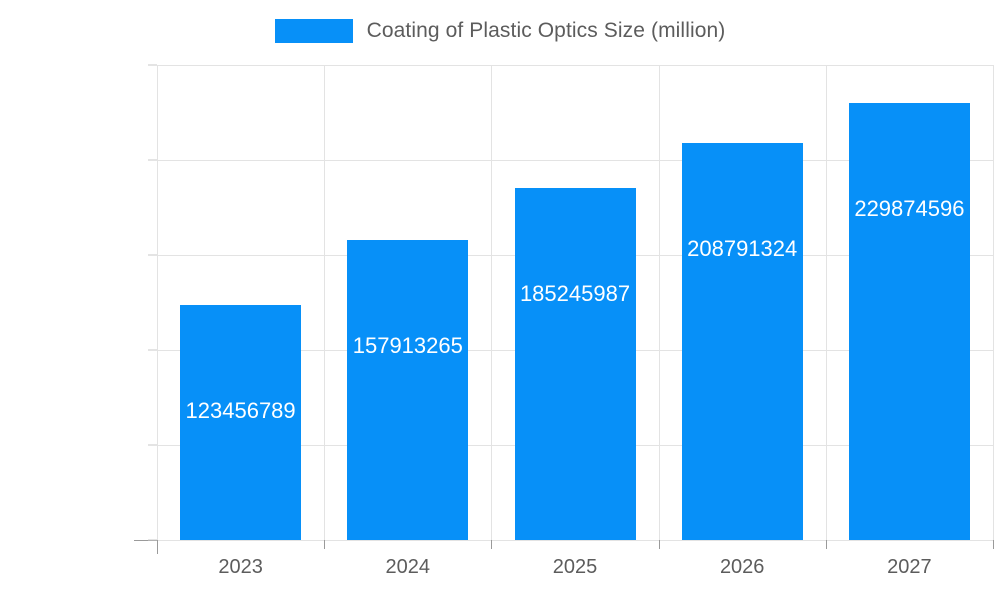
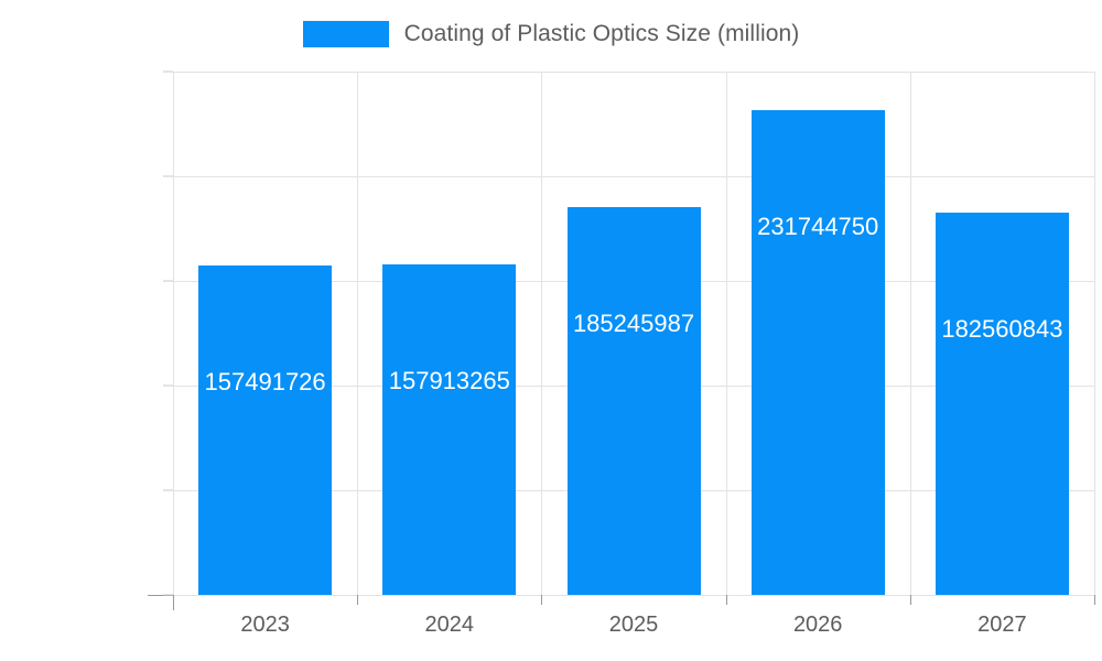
2023: 123456789 -> 157491726
2026: 208791324 -> 231744750
2027: 229874596 -> 182560843
